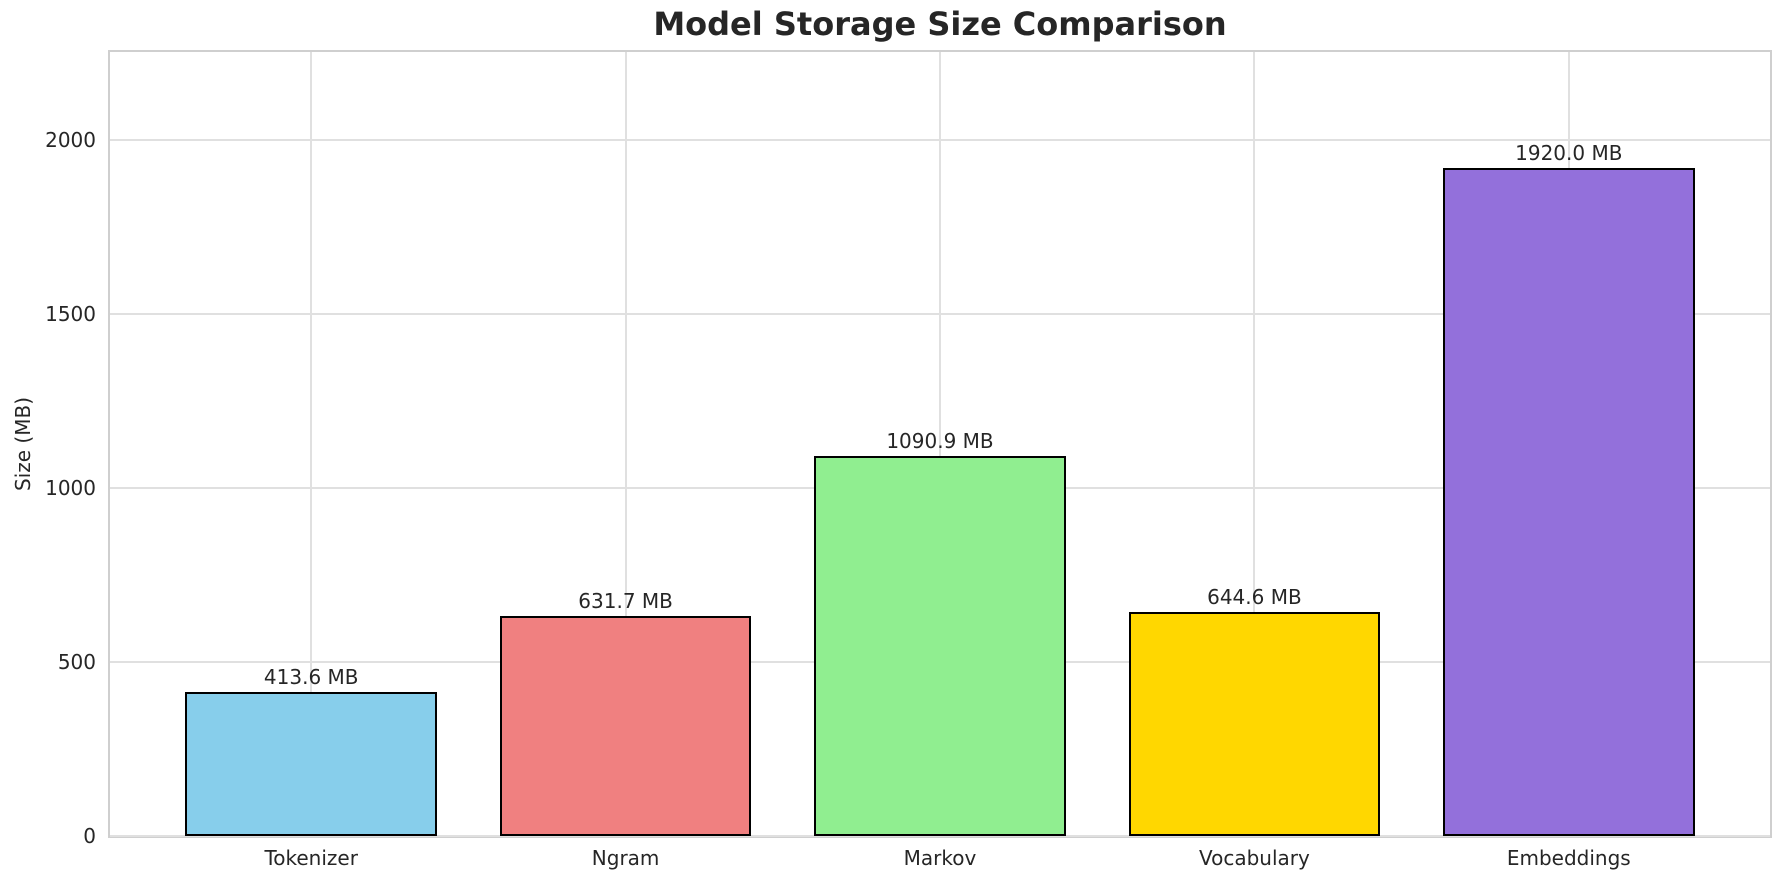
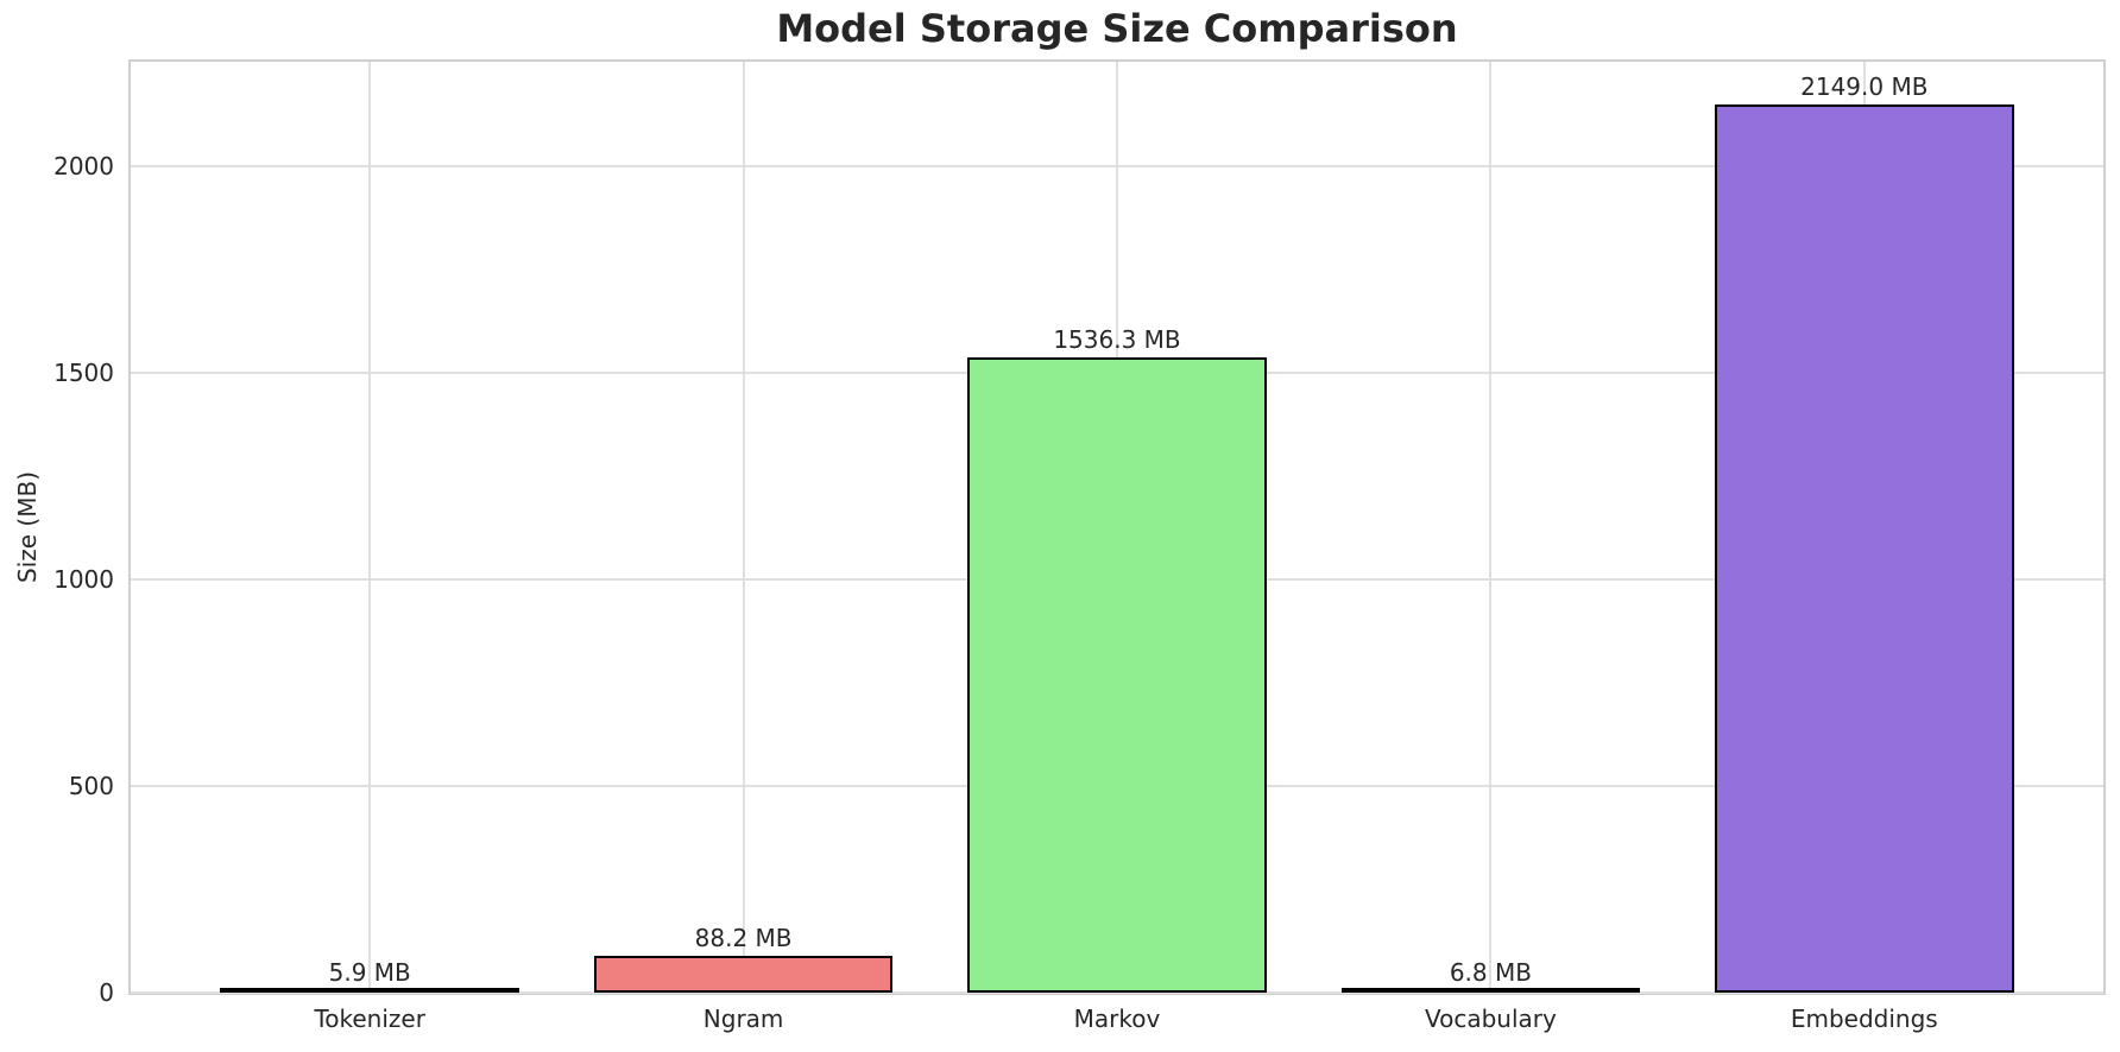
Tokenizer: 413.6 -> 5.9
Ngram: 631.7 -> 88.2
Markov: 1090.9 -> 1536.3
Vocabulary: 644.6 -> 6.8
Embeddings: 1920.0 -> 2149.0
